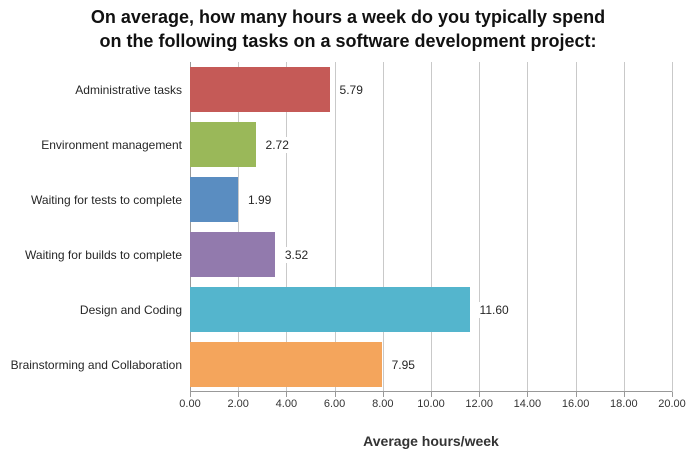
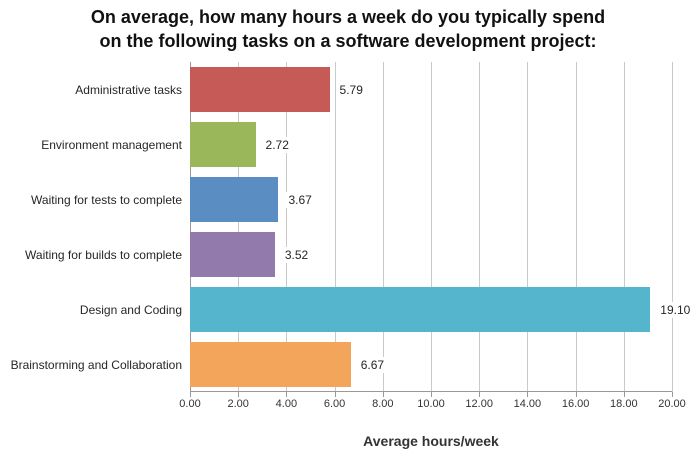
Waiting for tests to complete: 1.99 -> 3.67
Design and Coding: 11.60 -> 19.10
Brainstorming and Collaboration: 7.95 -> 6.67
